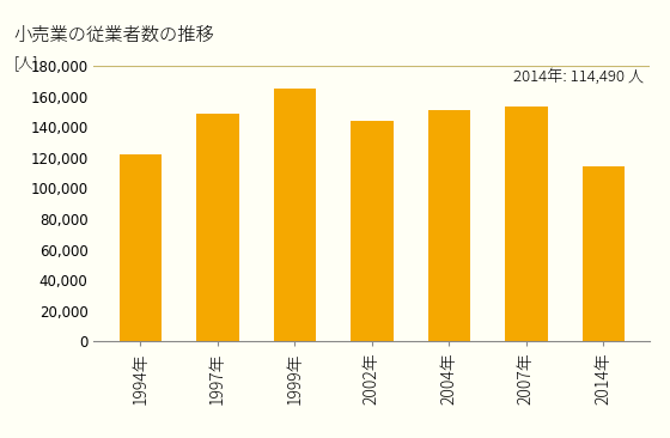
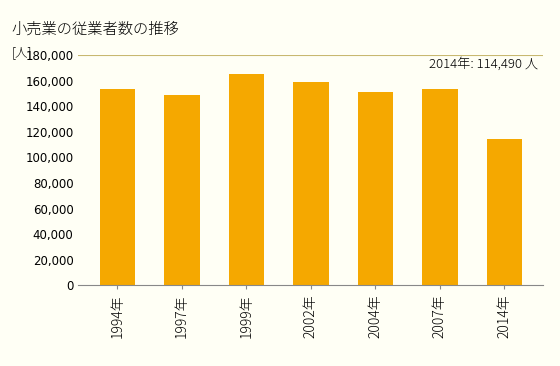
1994年: 122,000 -> 153,000
2002年: 144,000 -> 158,000
